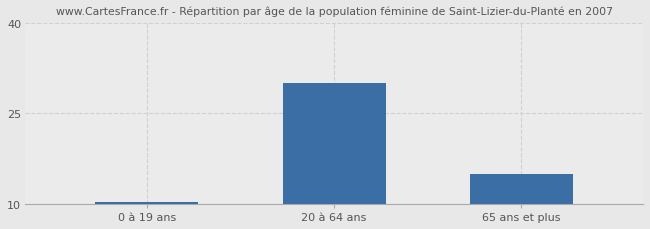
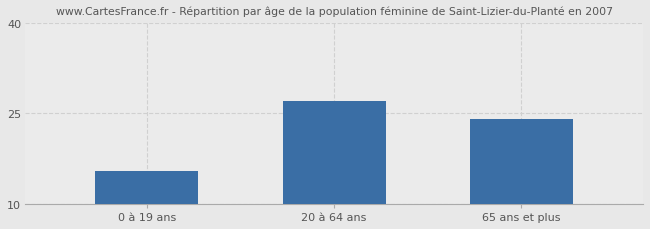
0 à 19 ans: 10.3 -> 15.4
20 à 64 ans: 30.0 -> 27.0
65 ans et plus: 15.0 -> 24.0
